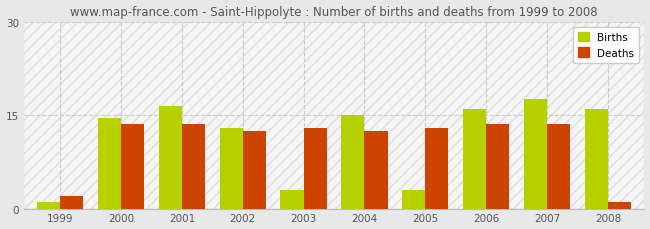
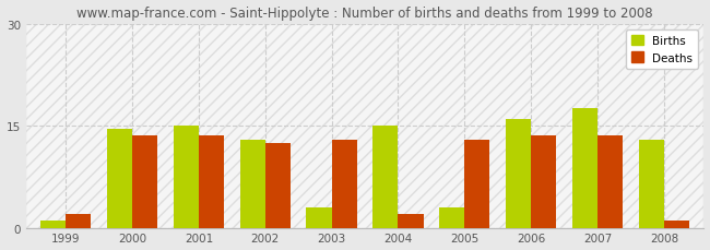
Births/2001: 16.5 -> 15.0
Deaths/2004: 12.5 -> 2.0
Births/2008: 16.0 -> 13.0
